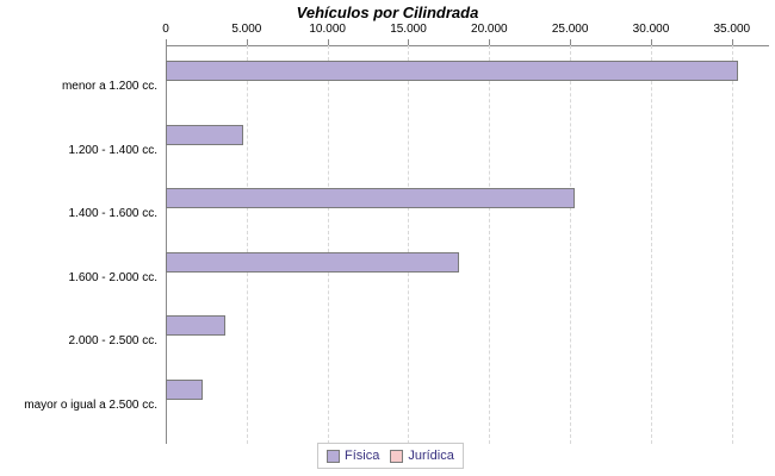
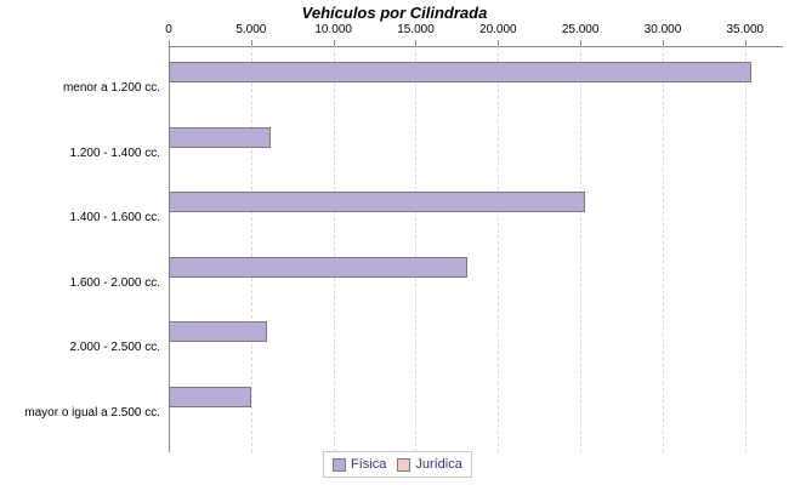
Física/1.200 - 1.400 cc.: 4800 -> 6200
Física/2.000 - 2.500 cc.: 3700 -> 6000
Física/mayor o igual a 2.500 cc.: 2300 -> 5000
